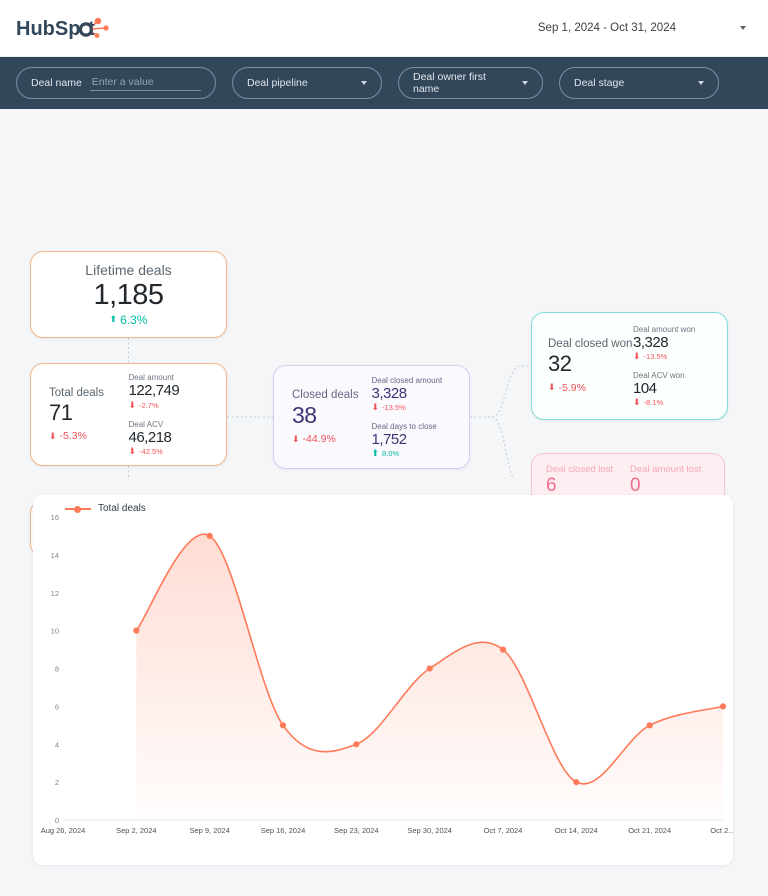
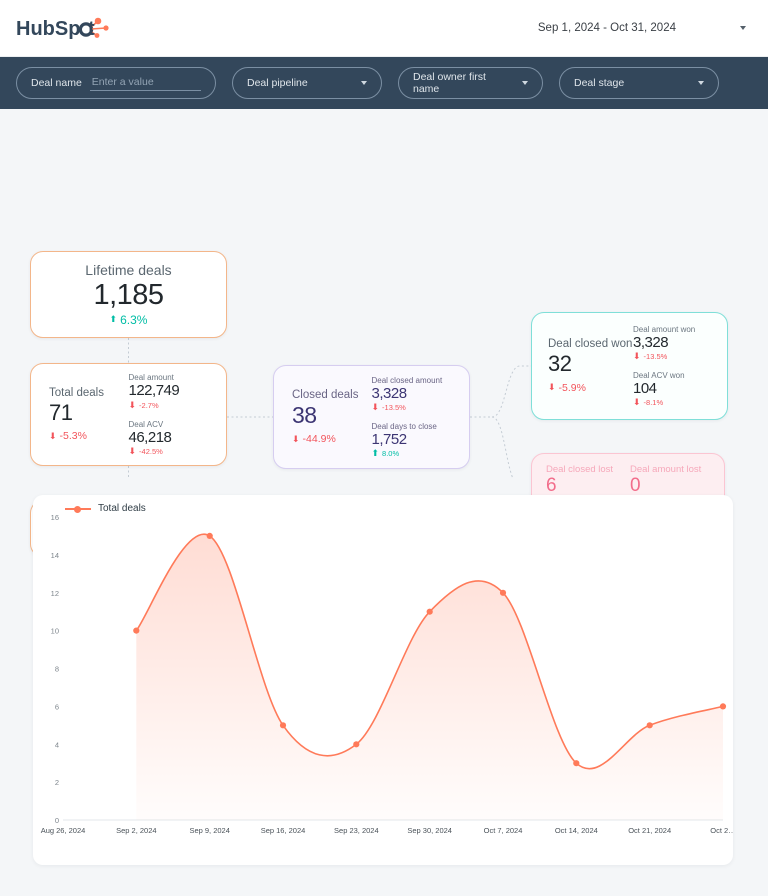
Sep 30, 2024: 8 -> 11
Oct 7, 2024: 9 -> 12
Oct 14, 2024: 2 -> 3
